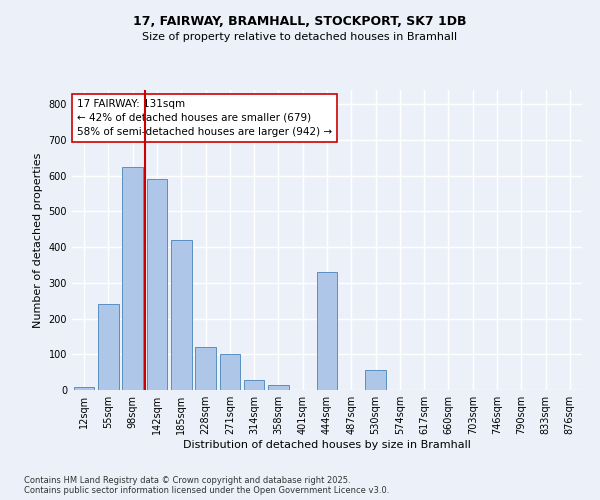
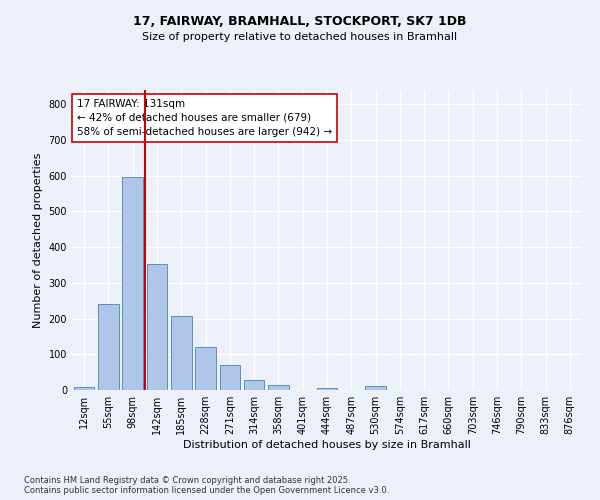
98sqm: 625 -> 597
142sqm: 590 -> 352
185sqm: 420 -> 207
271sqm: 100 -> 70
444sqm: 330 -> 5
530sqm: 55 -> 10
